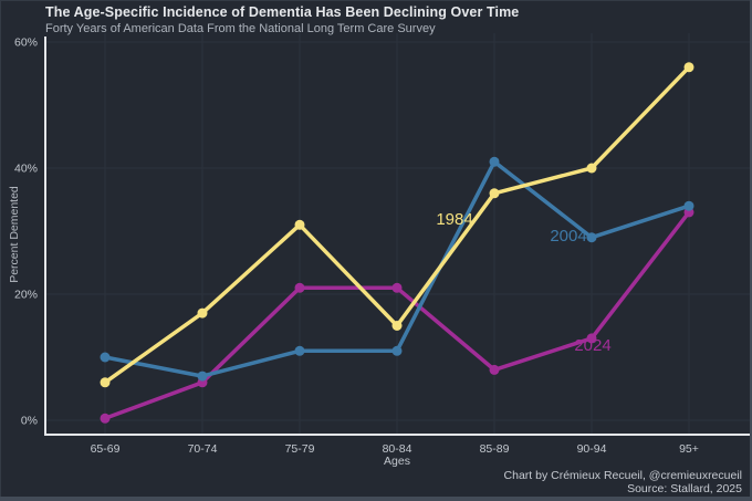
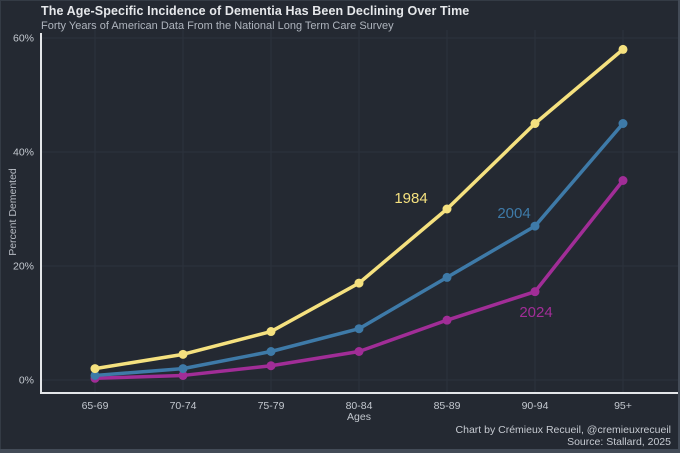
1984/65-69: 6% -> 2%
2004/65-69: 10% -> 1%
1984/70-74: 17% -> 4%
2004/70-74: 7% -> 2%
2024/70-74: 6% -> 1%
1984/75-79: 31% -> 8%
2004/75-79: 11% -> 5%
2024/75-79: 21% -> 2%
1984/80-84: 15% -> 17%
2004/80-84: 11% -> 9%
2024/80-84: 21% -> 5%
1984/85-89: 36% -> 30%
2004/85-89: 41% -> 18%
2024/85-89: 8% -> 10%
1984/90-94: 40% -> 45%
2004/90-94: 29% -> 27%
2024/90-94: 13% -> 16%
1984/95+: 56% -> 58%
2004/95+: 34% -> 45%
2024/95+: 33% -> 35%
